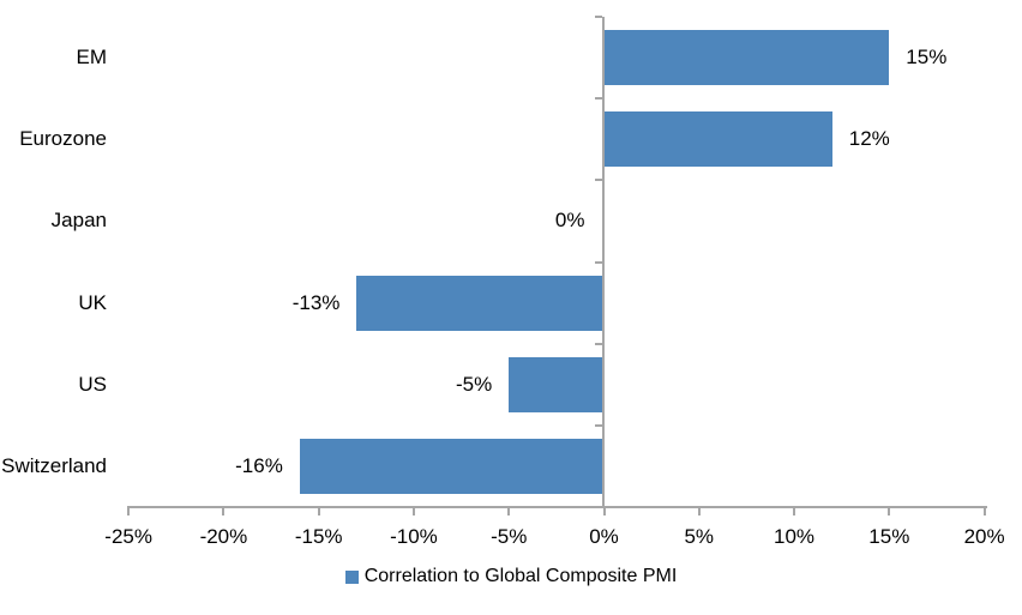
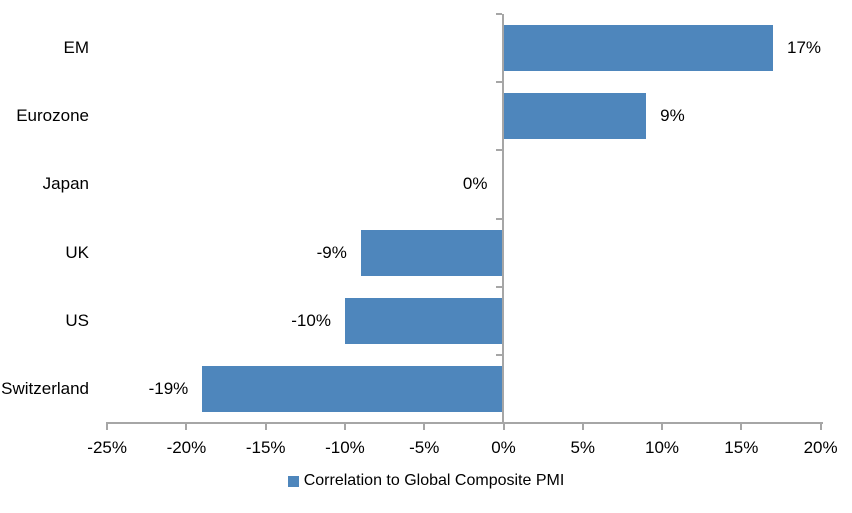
EM: 15% -> 17%
Eurozone: 12% -> 9%
UK: -13% -> -9%
US: -5% -> -10%
Switzerland: -16% -> -19%
